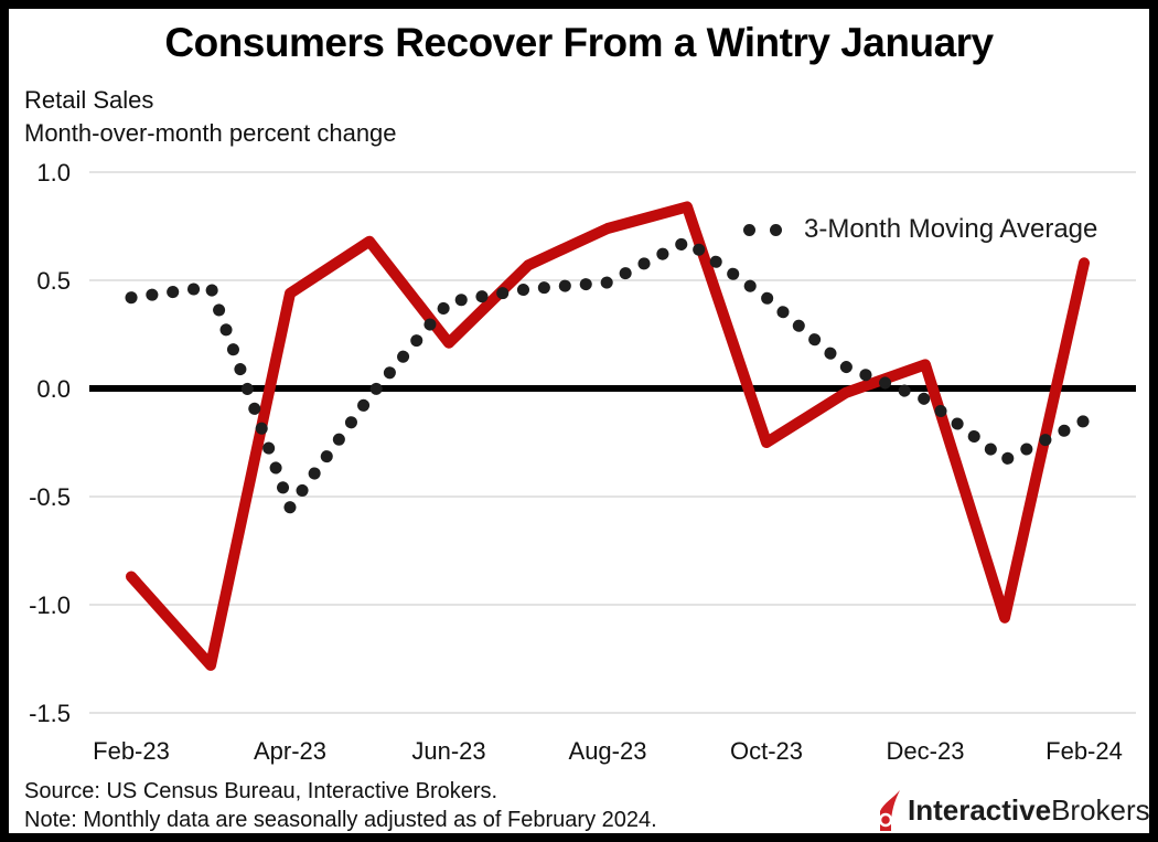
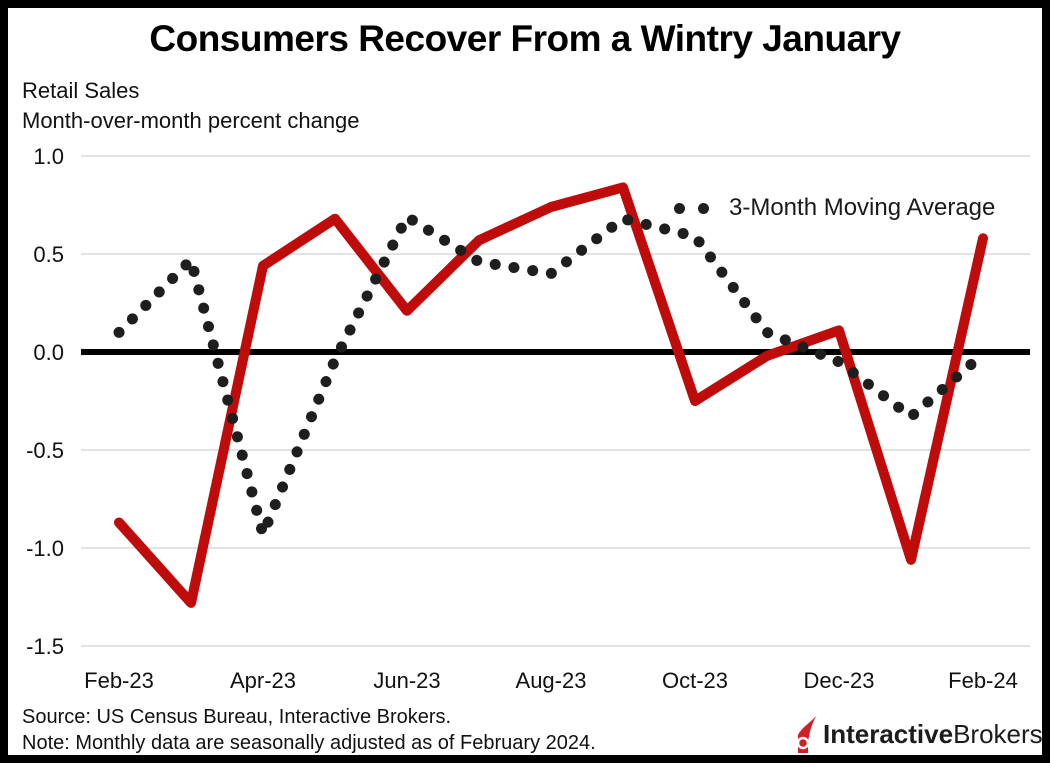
3-Month Moving Average/Feb-23: 0.42 -> 0.10
3-Month Moving Average/Apr-23: -0.55 -> -0.93
3-Month Moving Average/Jun-23: 0.40 -> 0.69
3-Month Moving Average/Aug-23: 0.49 -> 0.40
3-Month Moving Average/Oct-23: 0.42 -> 0.59
3-Month Moving Average/Feb-24: -0.15 -> -0.01
